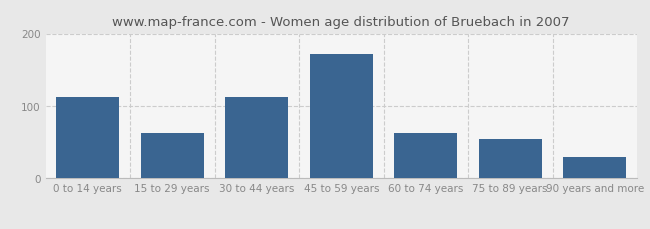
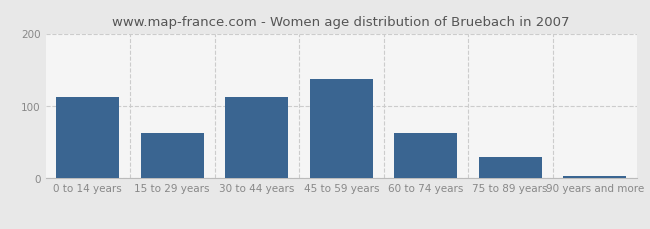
45 to 59 years: 172 -> 137
75 to 89 years: 54 -> 30
90 years and more: 30 -> 3
